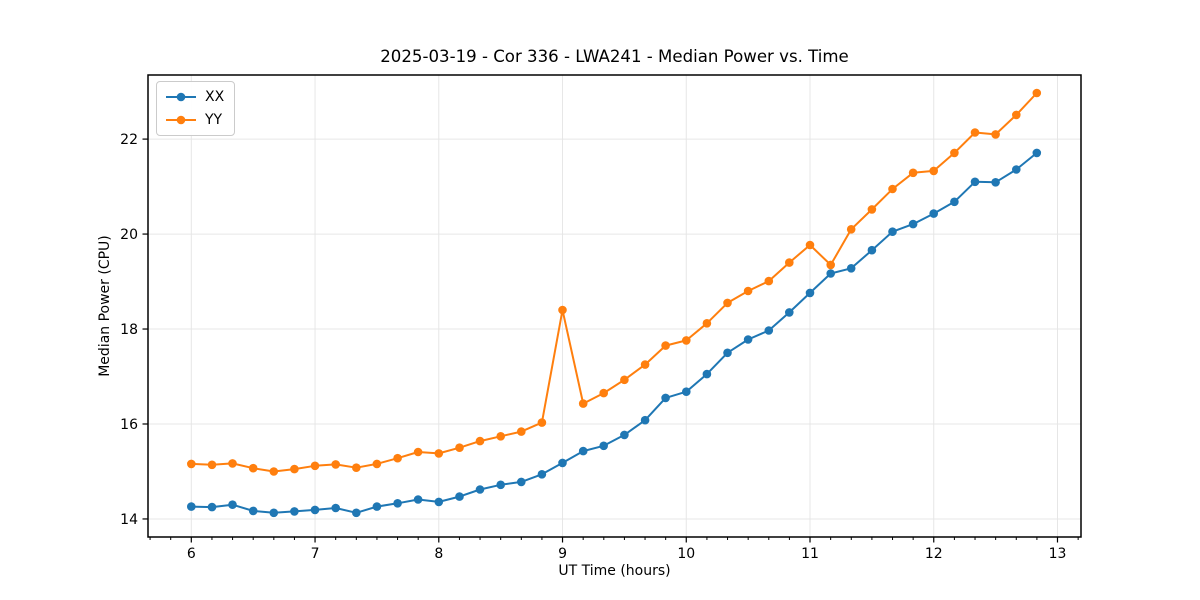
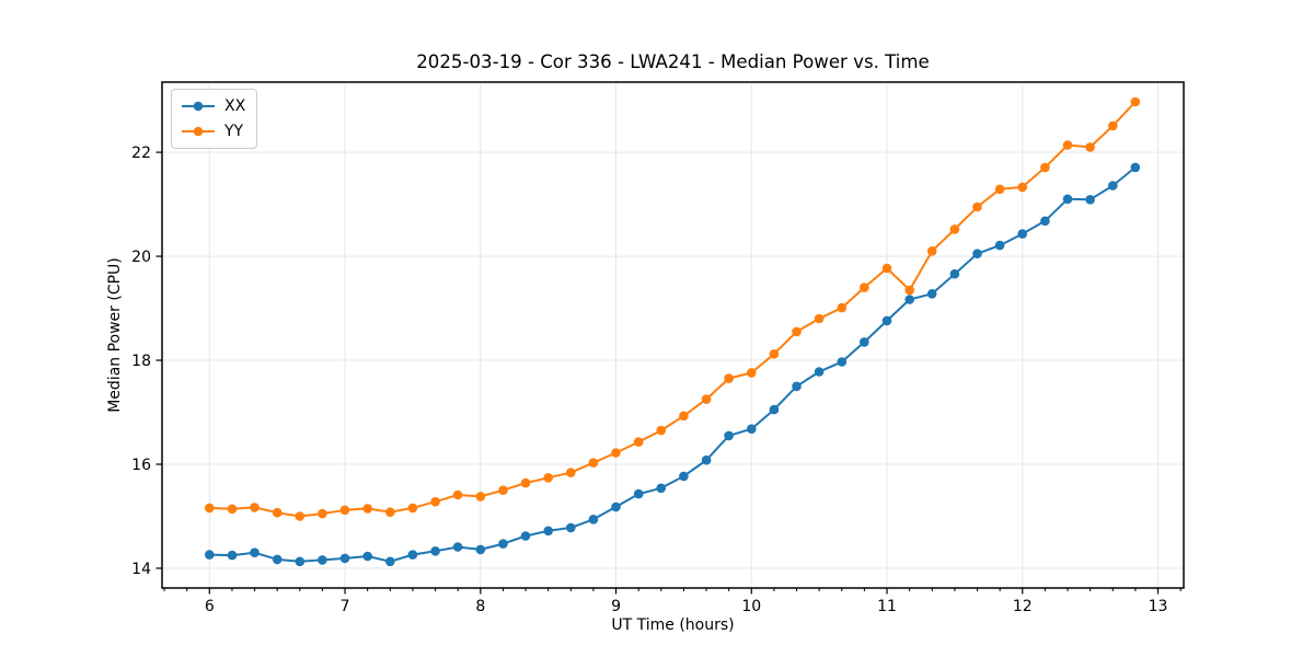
YY/9: 18.4 -> 16.2
